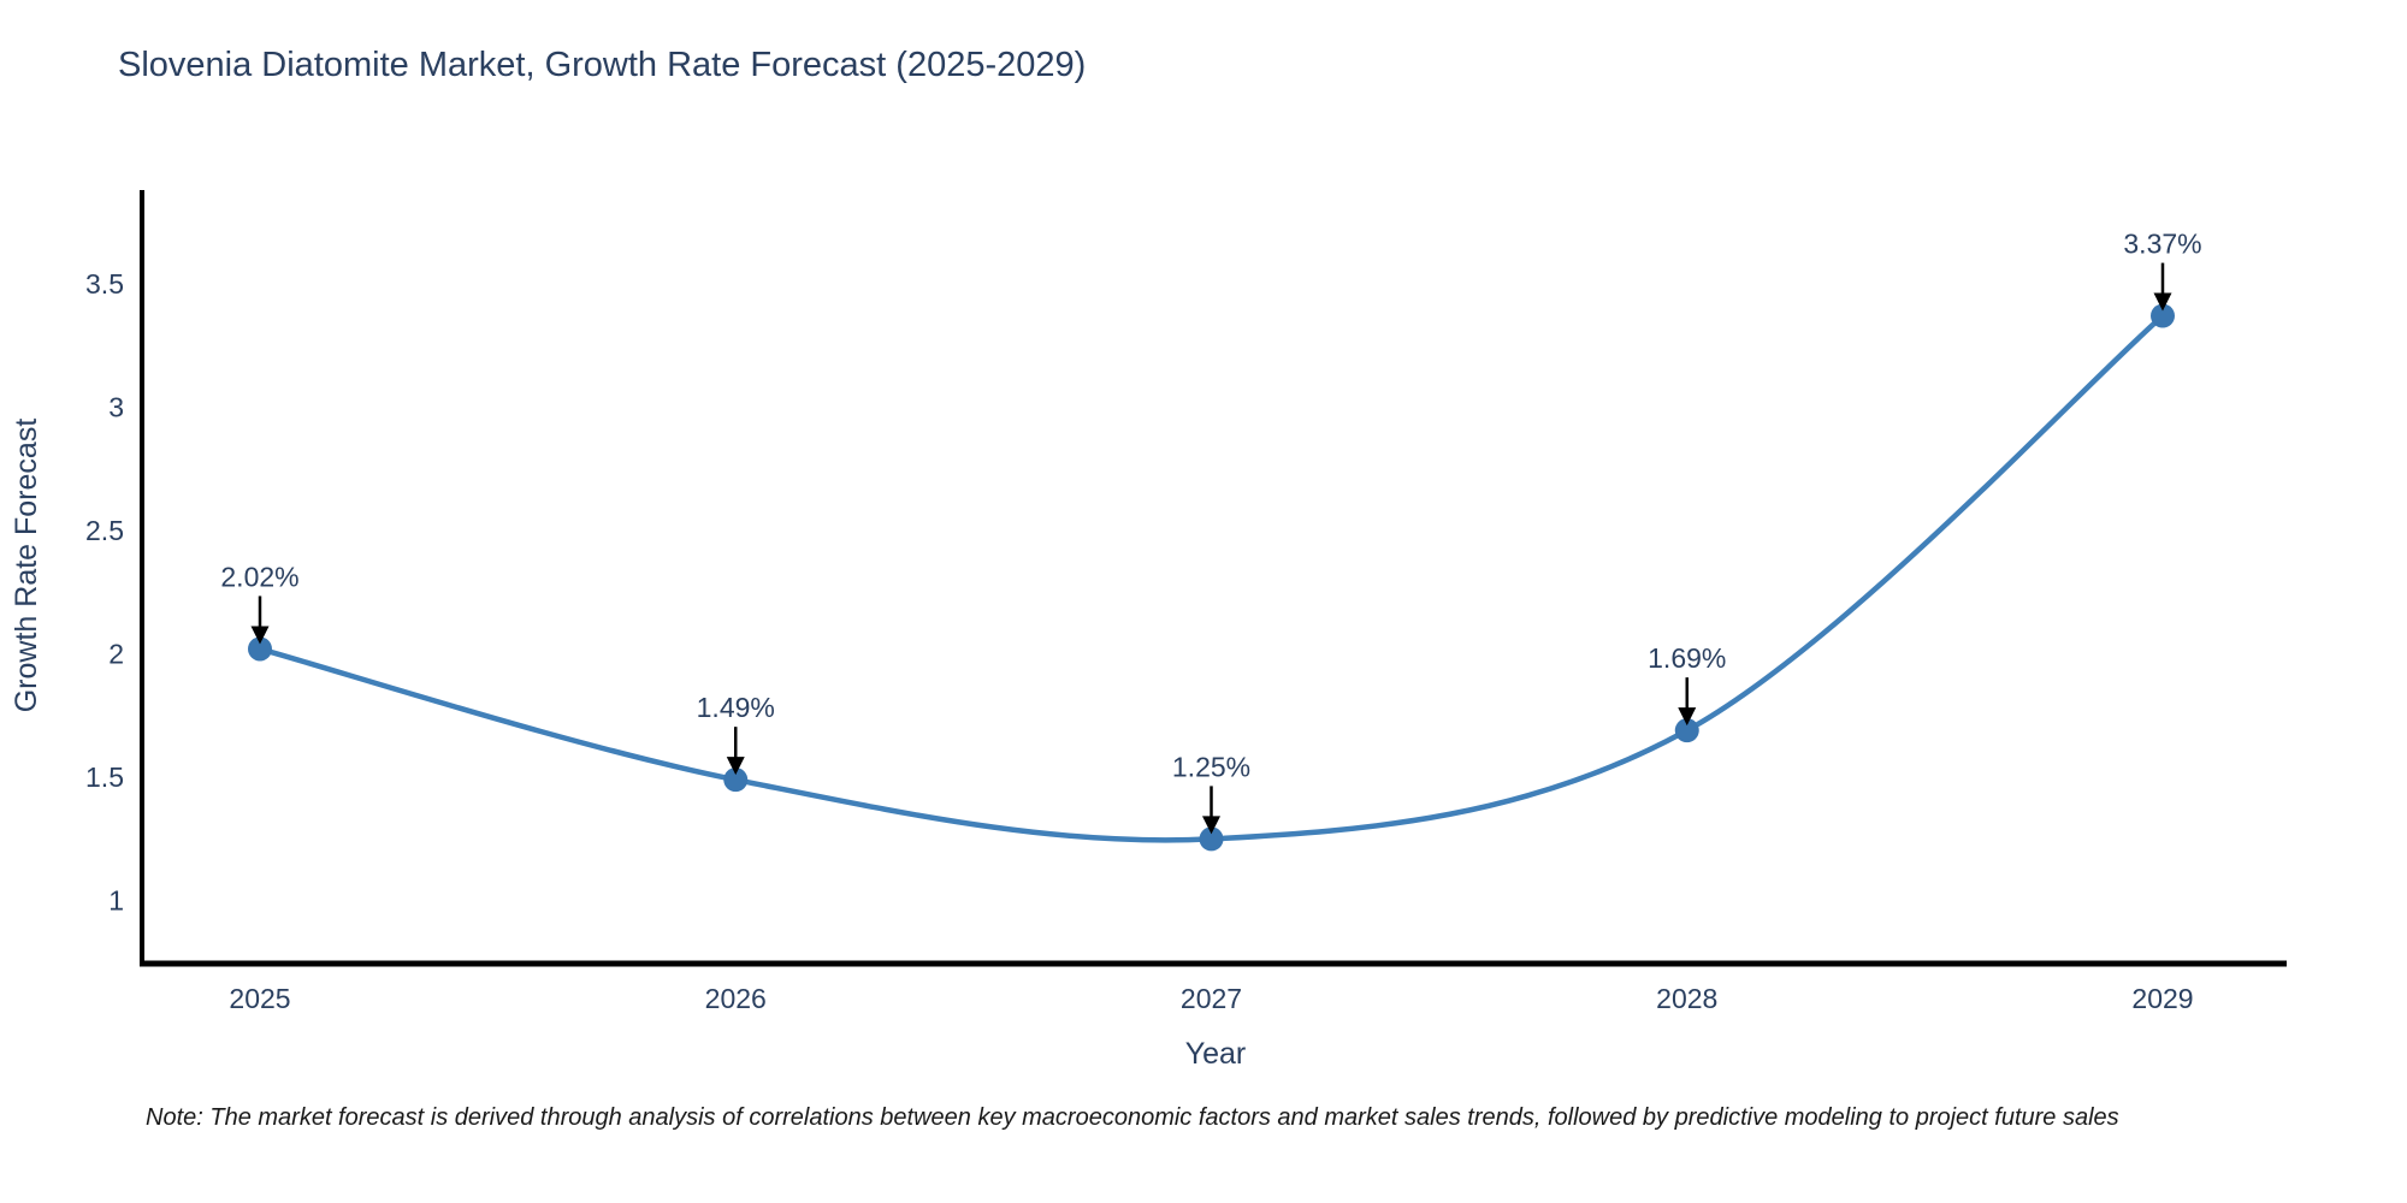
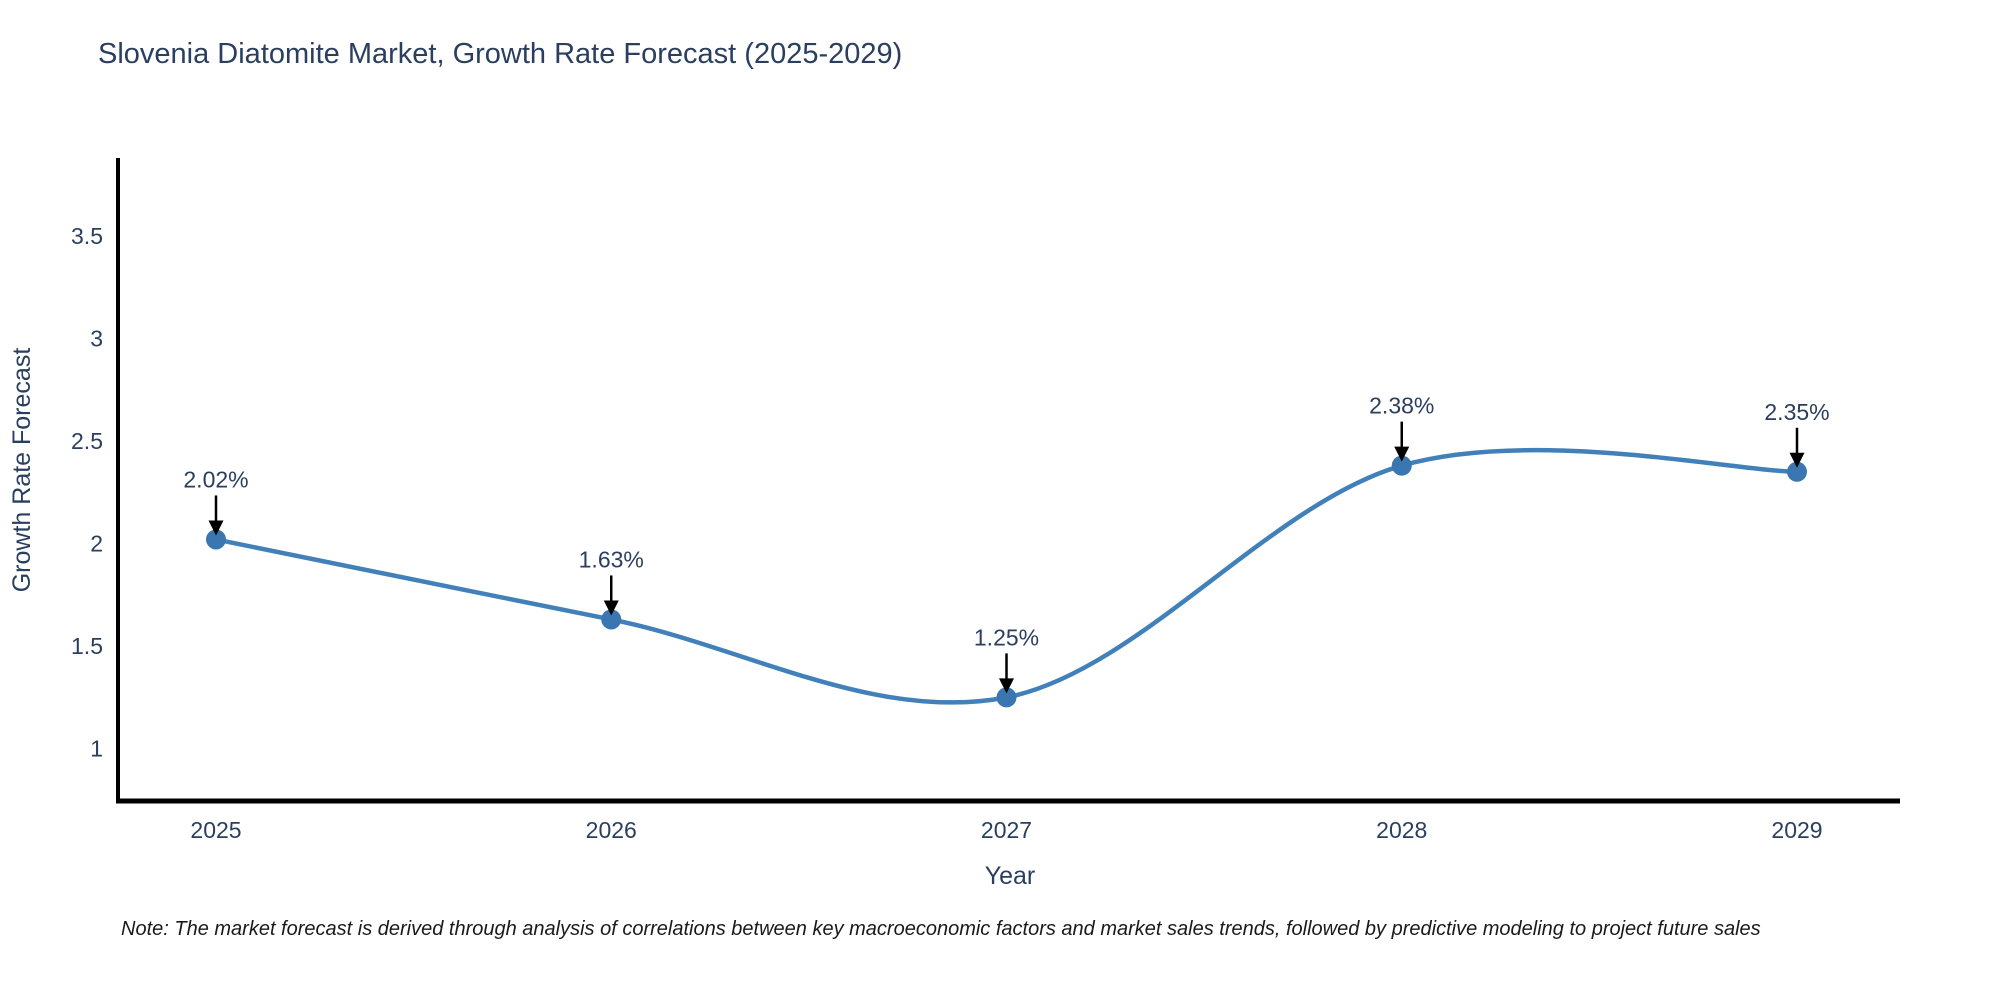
2026: 1.49% -> 1.63%
2028: 1.69% -> 2.38%
2029: 3.37% -> 2.35%
